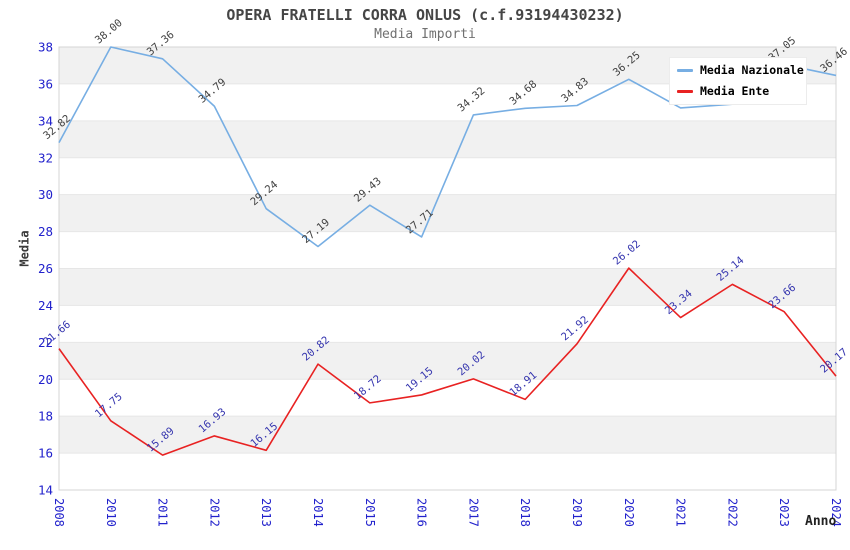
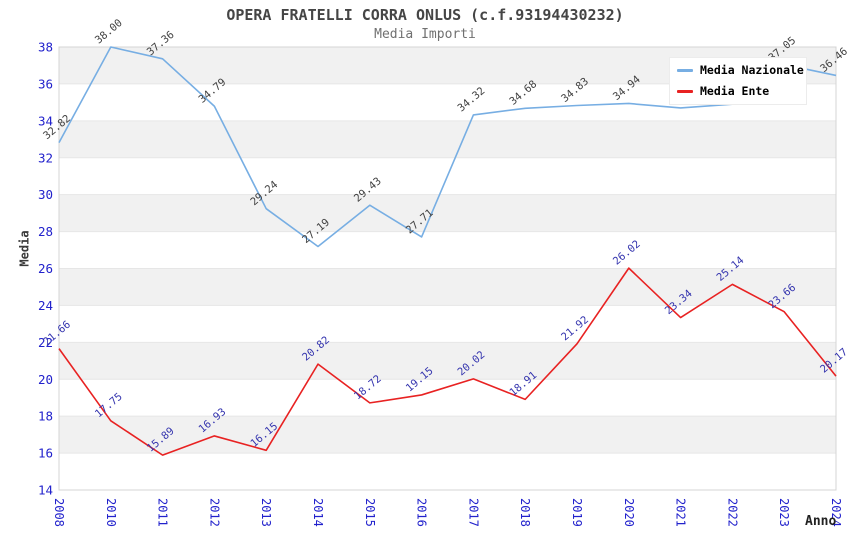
Media Nazionale/2020: 36.25 -> 34.94
